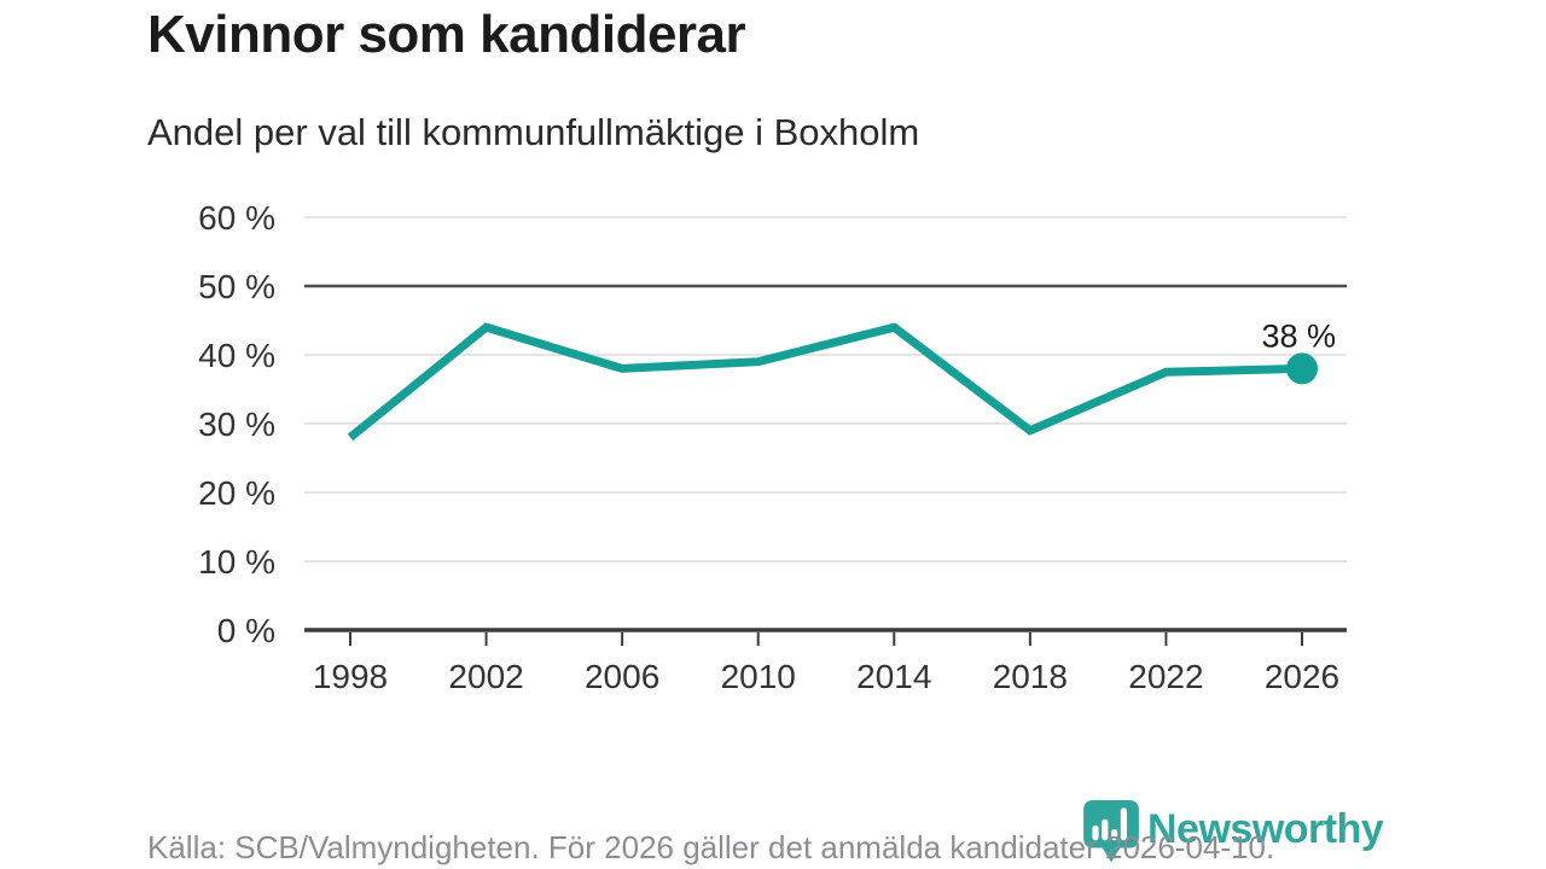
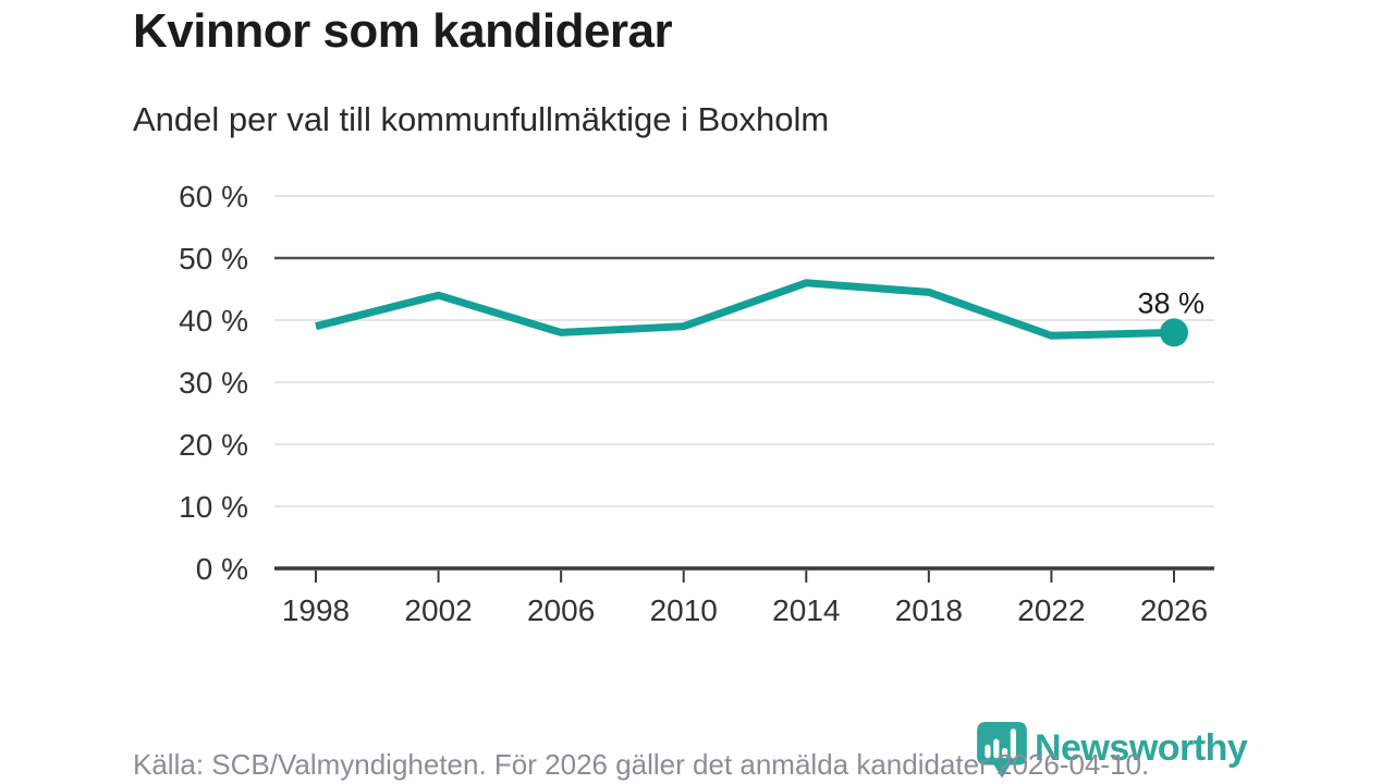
1998: 28% -> 39%
2014: 44% -> 46%
2018: 29% -> 44%
